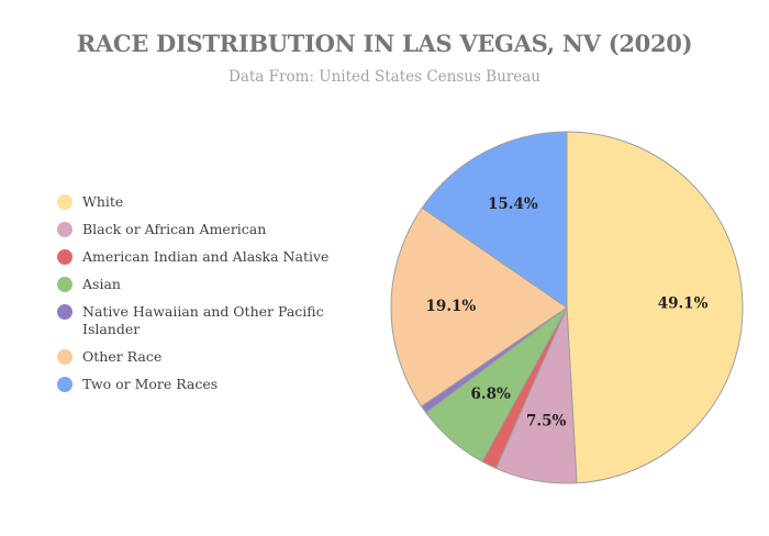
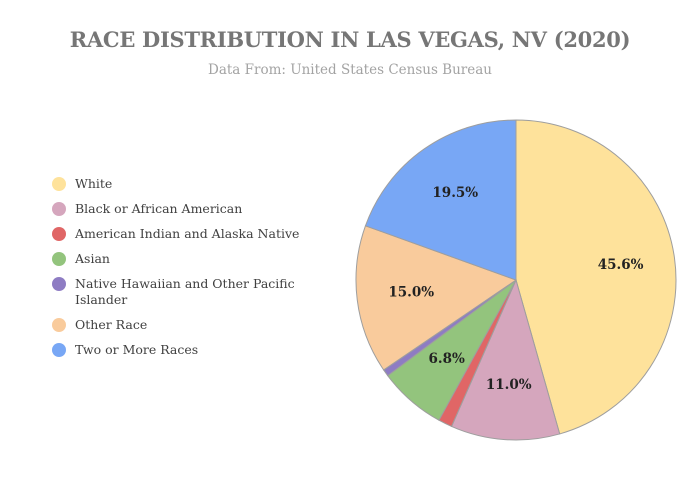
White: 49.1% -> 45.6%
Black or African American: 7.5% -> 11.0%
Other Race: 19.1% -> 15.0%
Two or More Races: 15.4% -> 19.5%
